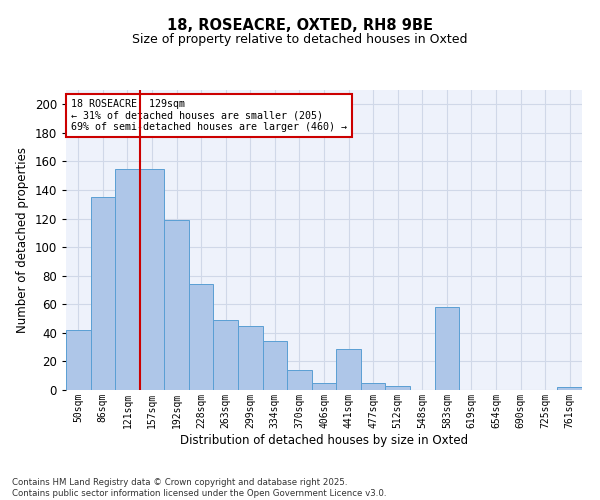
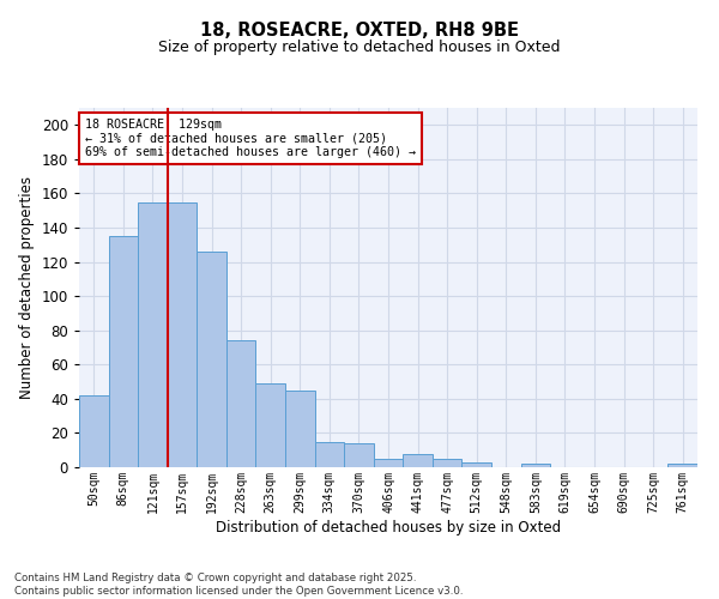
192sqm: 119 -> 126
334sqm: 34 -> 15
441sqm: 29 -> 8
583sqm: 58 -> 2
